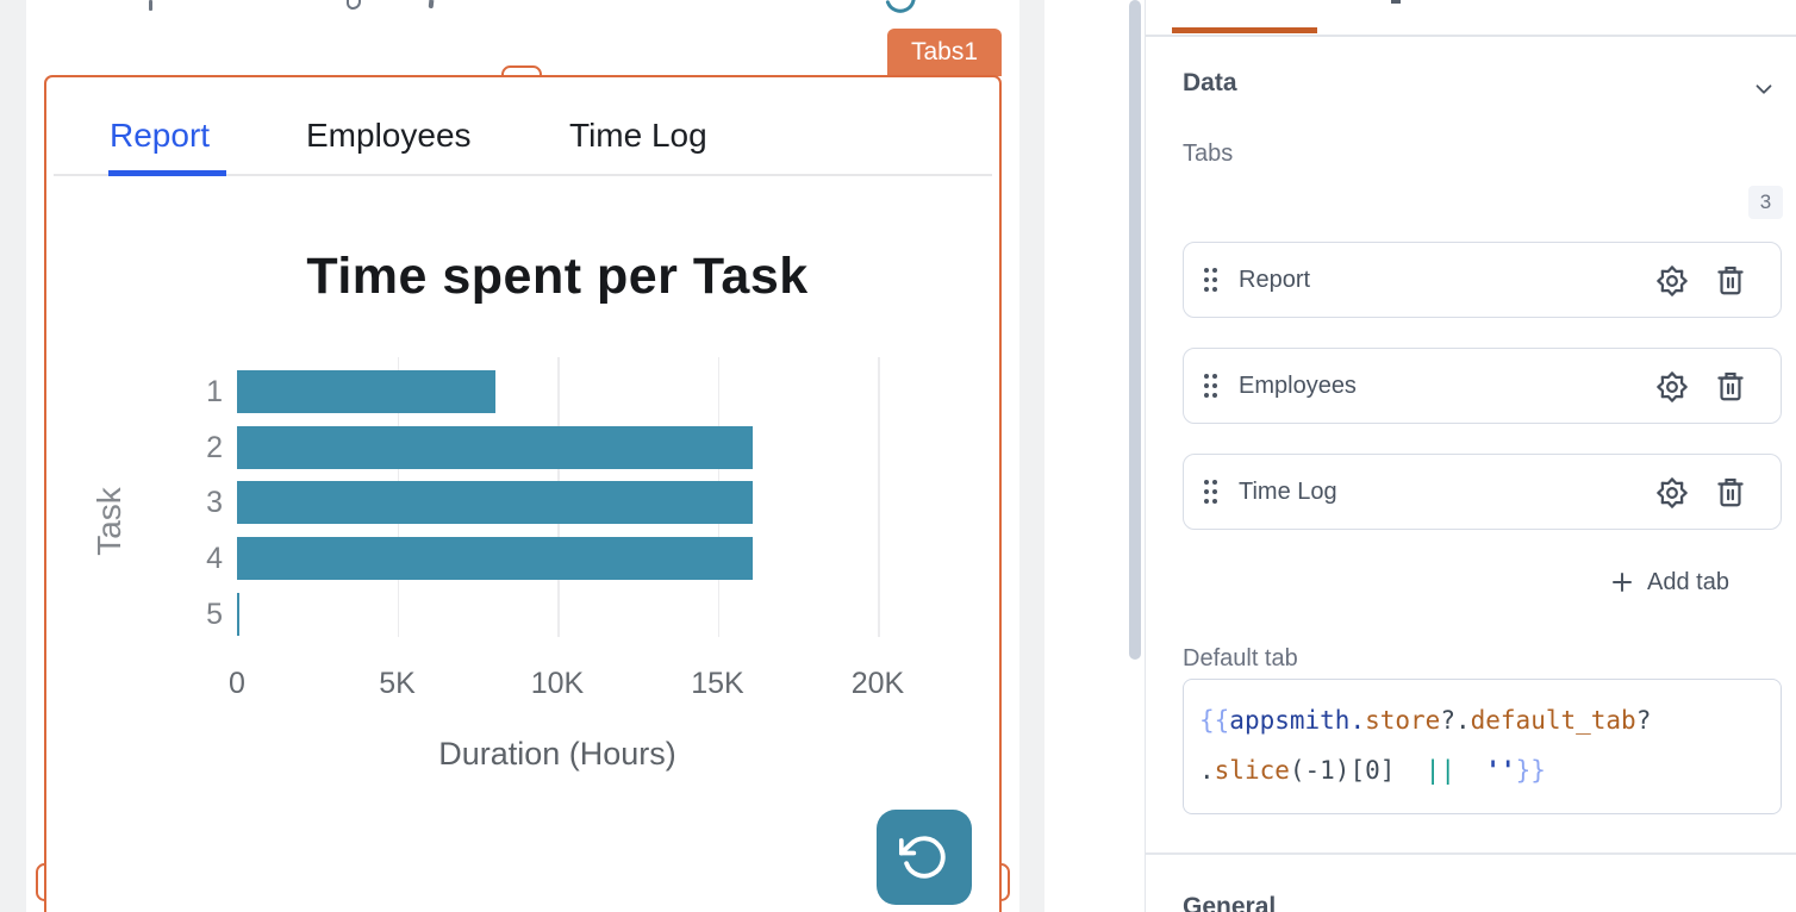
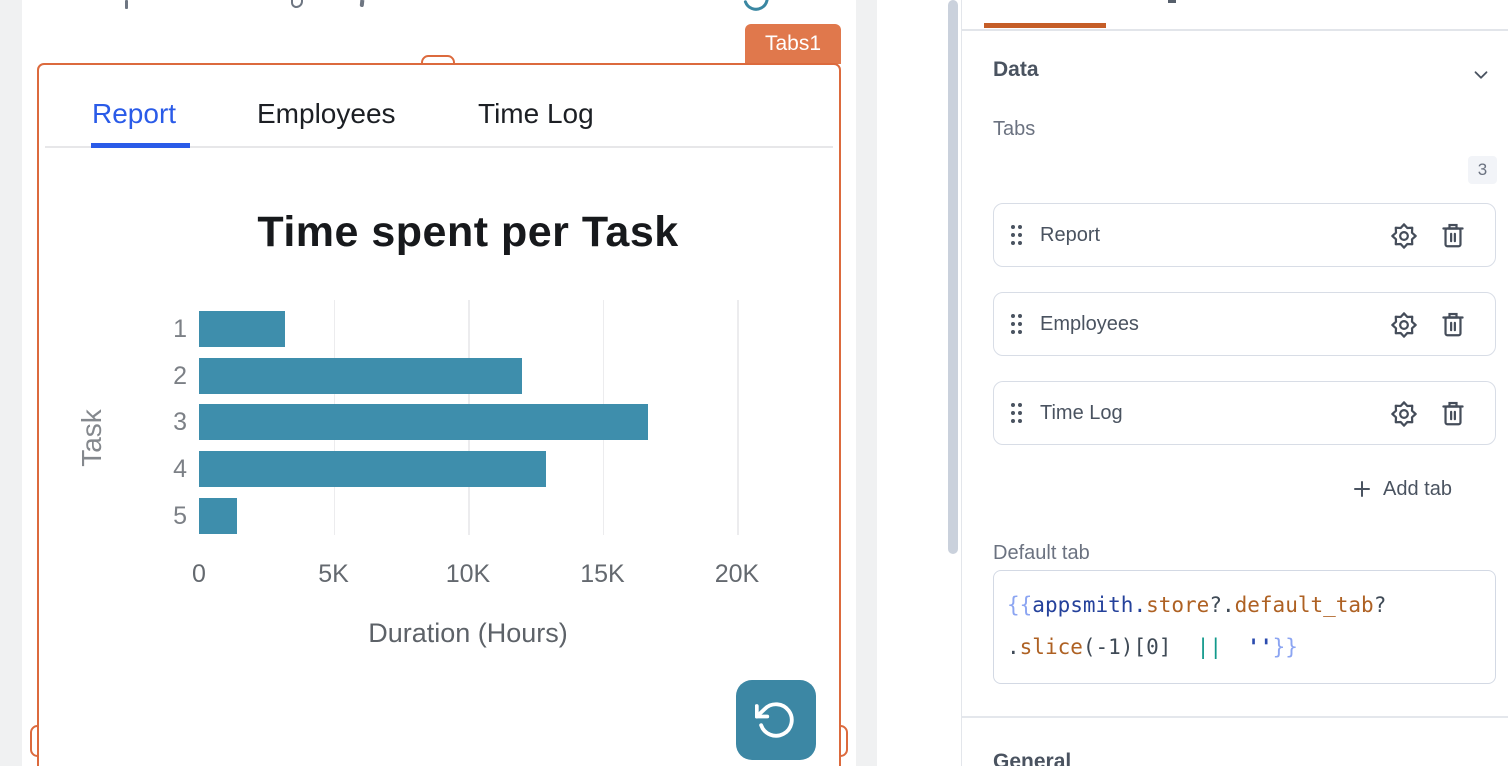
1: 8.1K -> 3.2K
2: 16.1K -> 12.0K
3: 16.1K -> 16.7K
4: 16.1K -> 12.9K
5: 0.1K -> 1.4K
